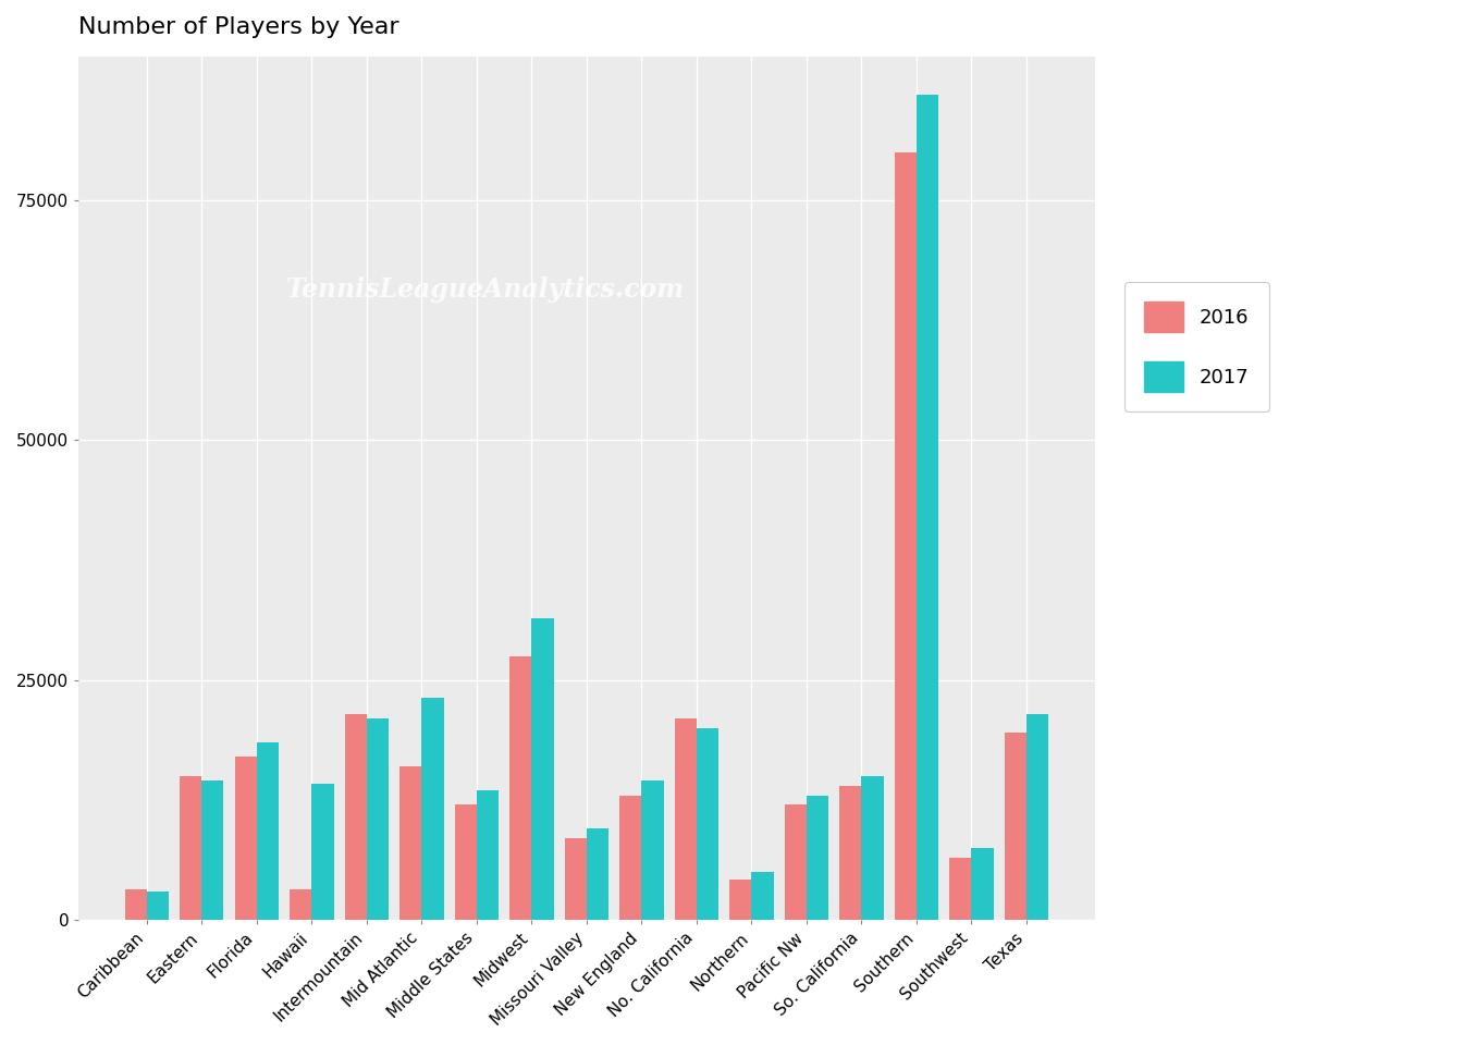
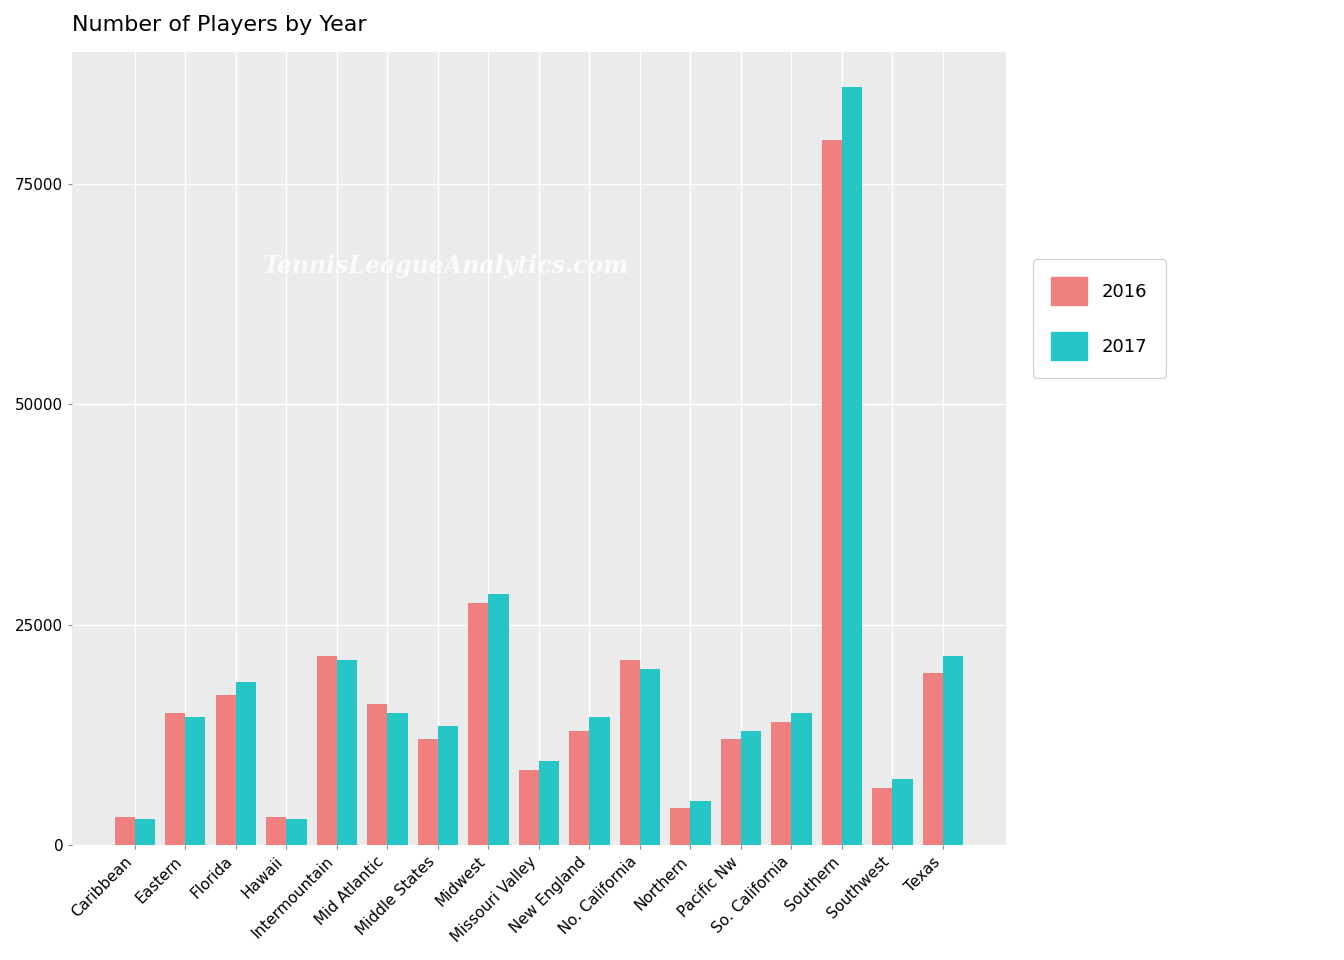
2017/Hawaii: 14200 -> 3000
2017/Mid Atlantic: 23200 -> 15000
2017/Midwest: 31400 -> 28500
